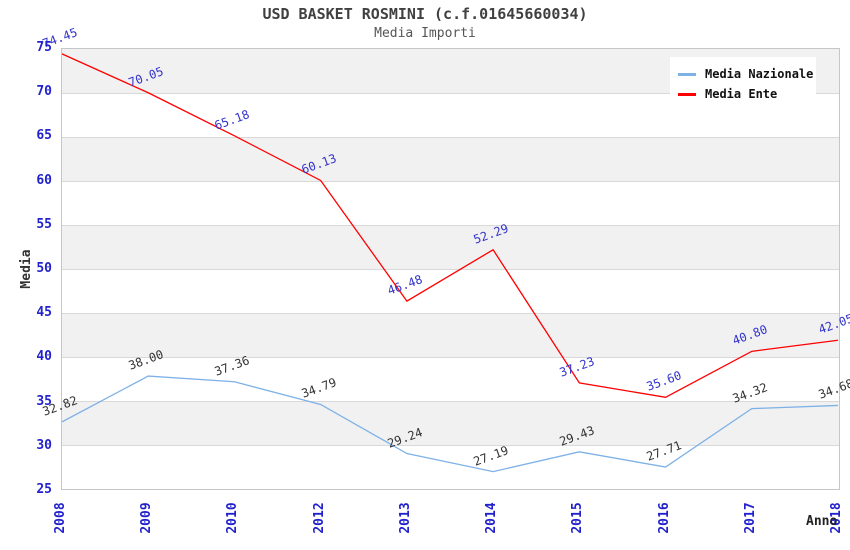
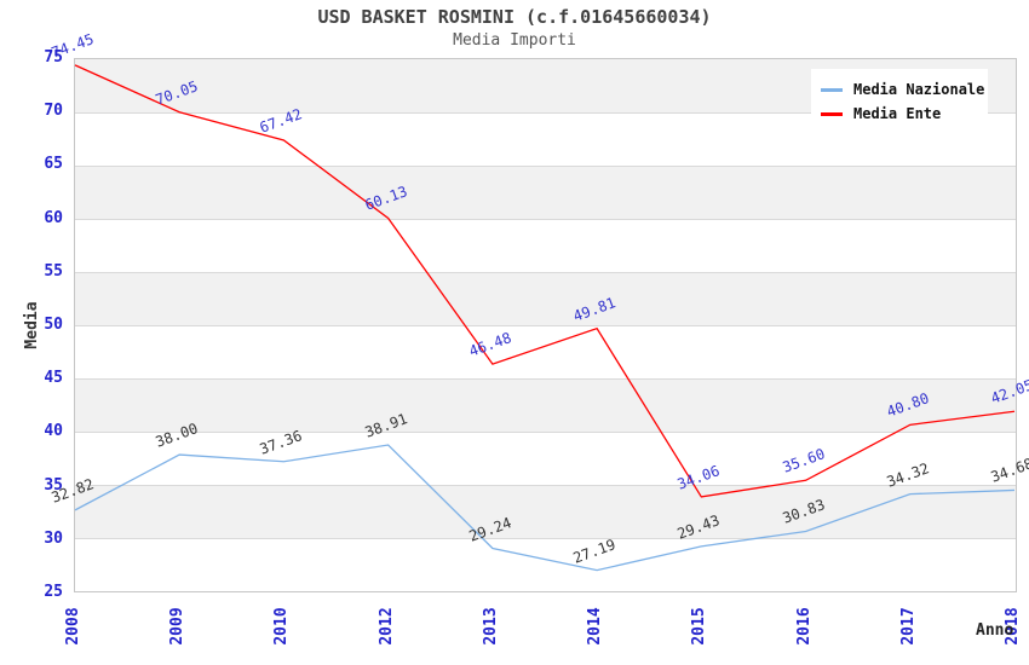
Media Ente/2010: 65.18 -> 67.42
Media Nazionale/2012: 34.79 -> 38.91
Media Ente/2014: 52.29 -> 49.81
Media Ente/2015: 37.23 -> 34.06
Media Nazionale/2016: 27.71 -> 30.83
